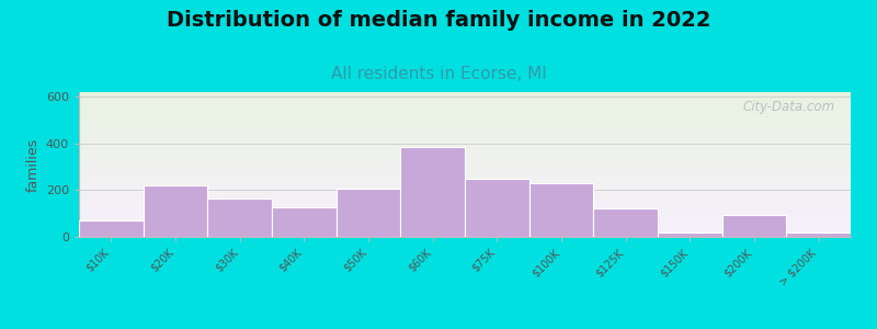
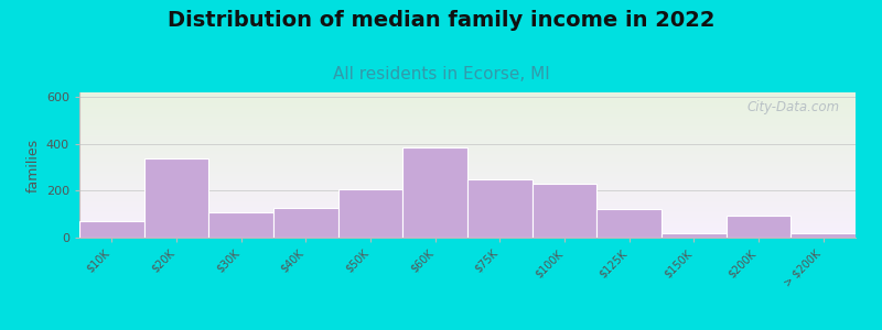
$20K: 220 -> 340
$30K: 163 -> 110
